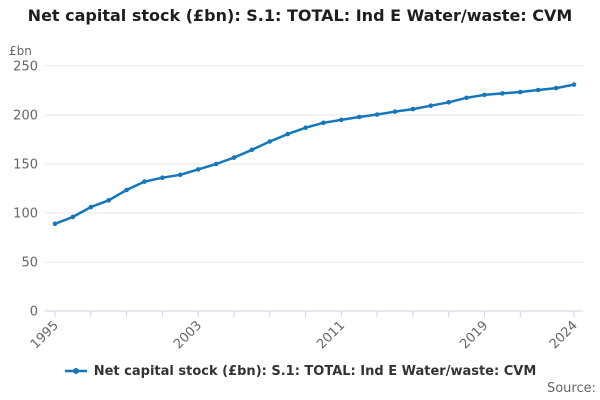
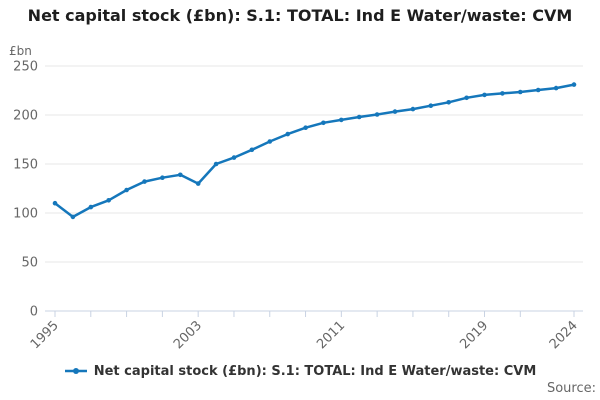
1995: 90 -> 110
2003: 140 -> 130
